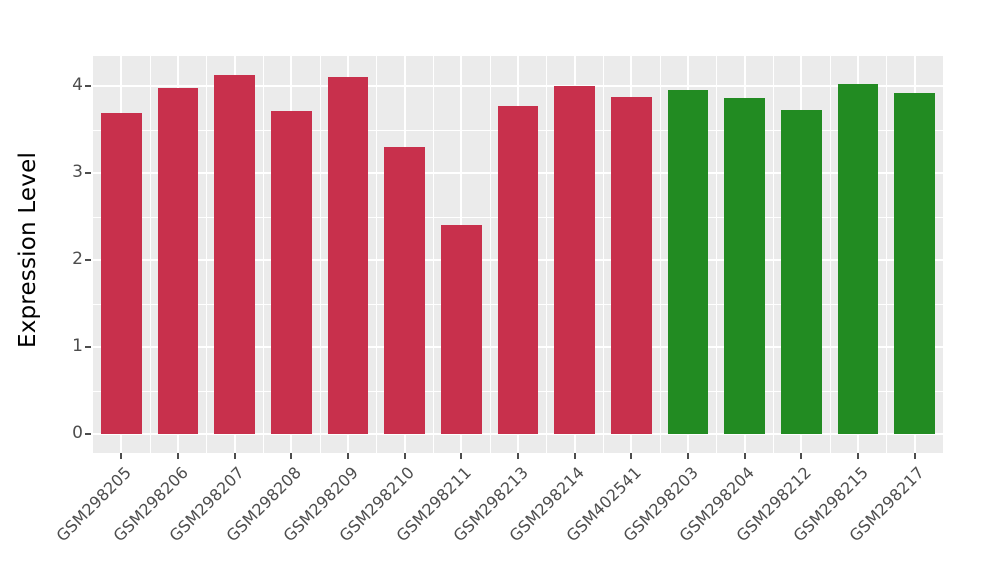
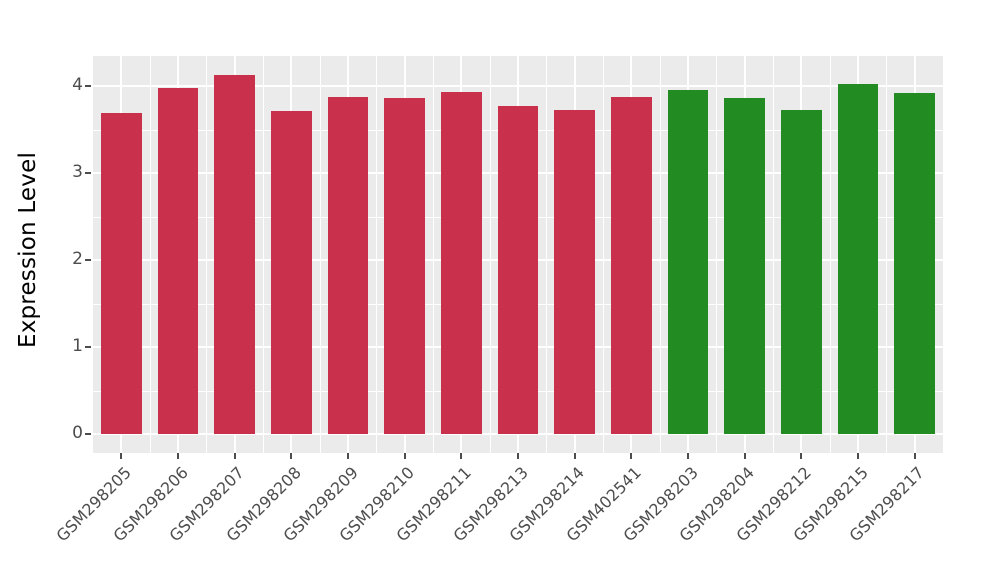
GSM298209: 4.1 -> 3.9
GSM298210: 3.3 -> 3.9
GSM298211: 2.4 -> 3.9
GSM298214: 4.0 -> 3.7
